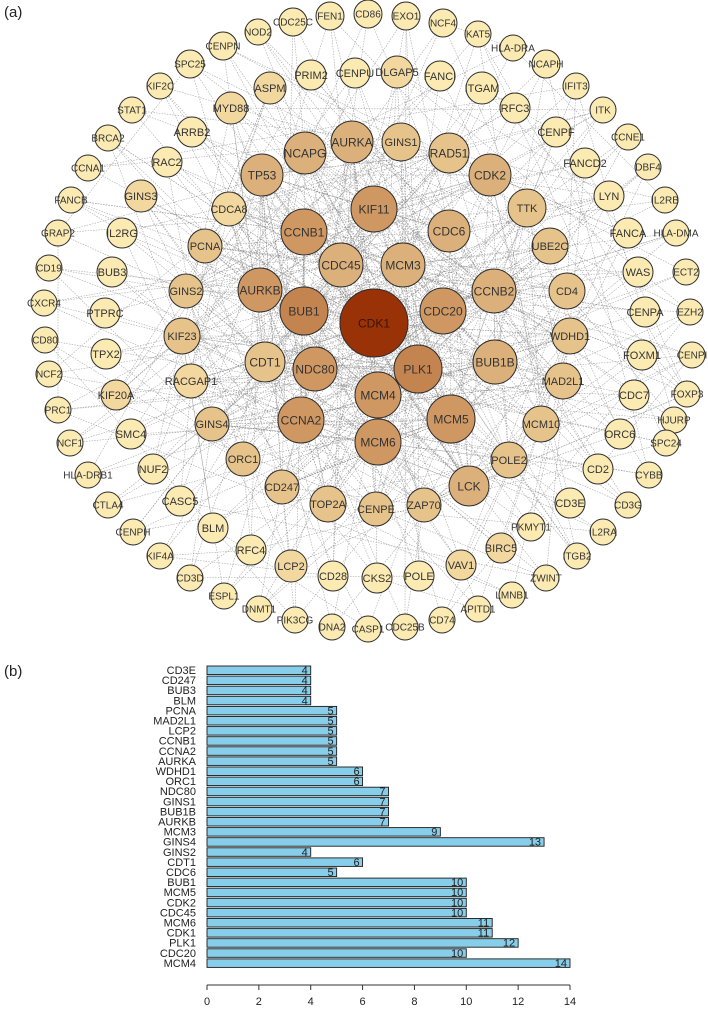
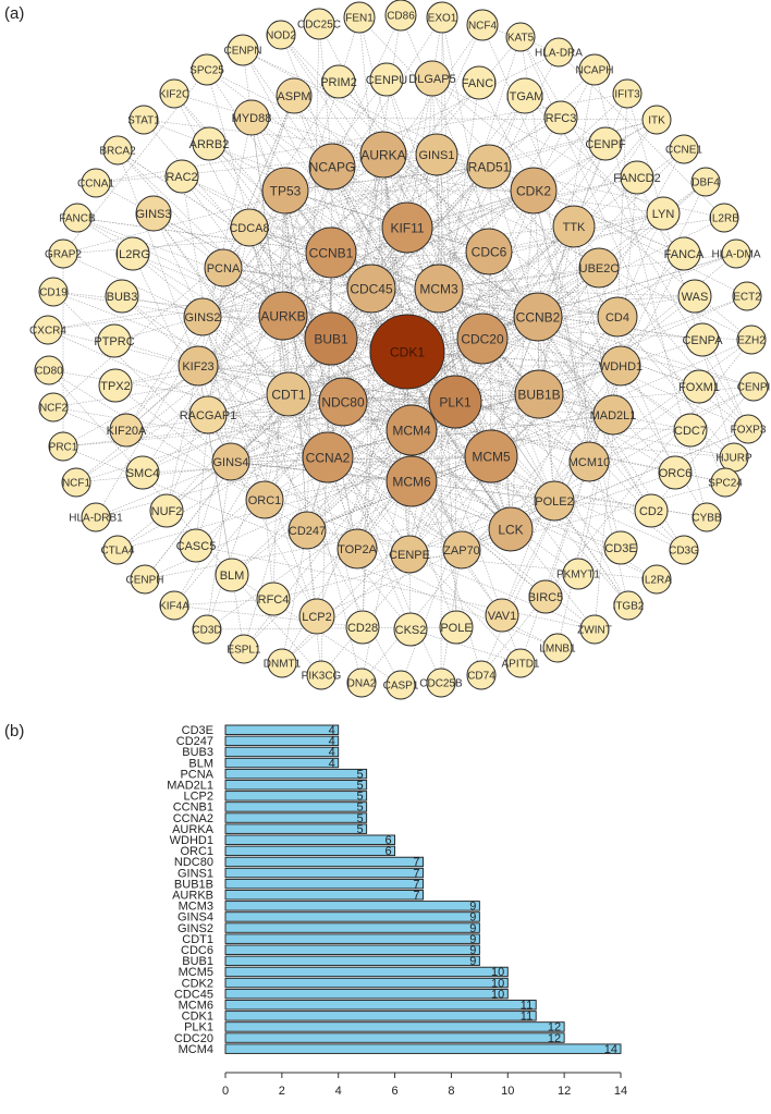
GINS4: 13 -> 9
GINS2: 4 -> 9
CDT1: 6 -> 9
CDC6: 5 -> 9
BUB1: 10 -> 9
CDC20: 10 -> 12
